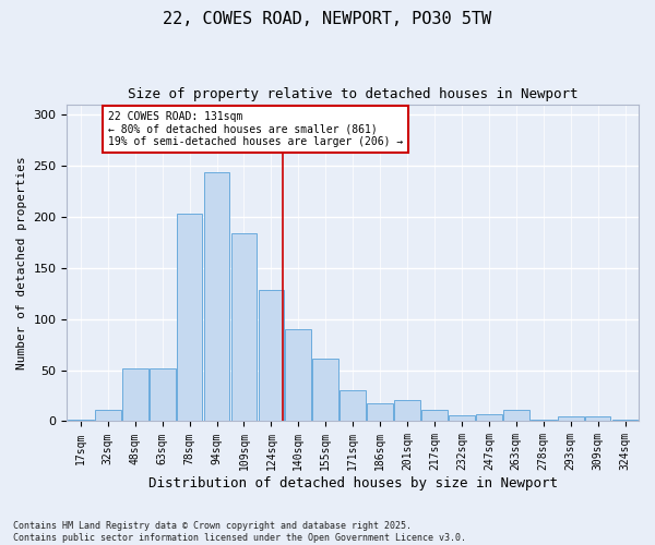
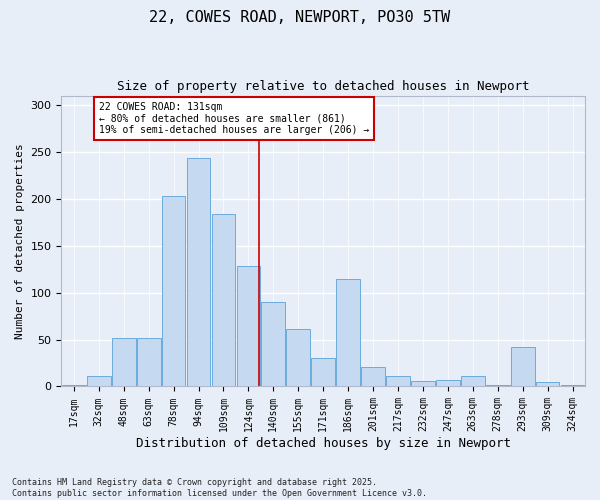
186sqm: 18 -> 114
293sqm: 5 -> 42
